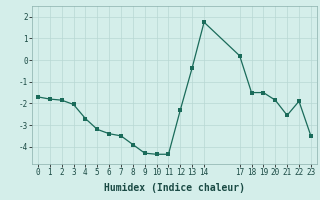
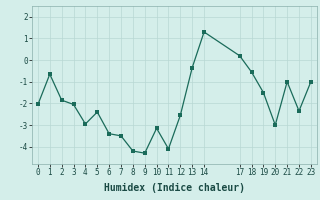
0: -1.70 -> -2.05
1: -1.80 -> -0.65
4: -2.70 -> -2.95
5: -3.20 -> -2.40
8: -3.90 -> -4.20
10: -4.35 -> -3.15
11: -4.35 -> -4.10
12: -2.30 -> -2.55
14: 1.75 -> 1.30
18: -1.50 -> -0.55
20: -1.85 -> -3.00
21: -2.55 -> -1.00
22: -1.90 -> -2.35
23: -3.50 -> -1.00
